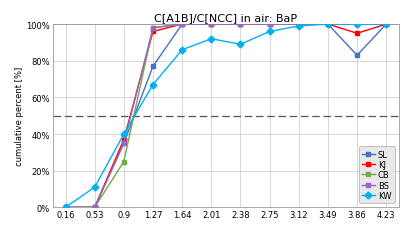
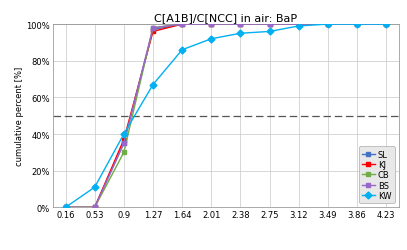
CB/0.9: 25% -> 30%
SL/1.27: 77% -> 97%
KW/2.38: 89% -> 95%
SL/3.86: 83% -> 100%
KJ/3.86: 95% -> 100%
